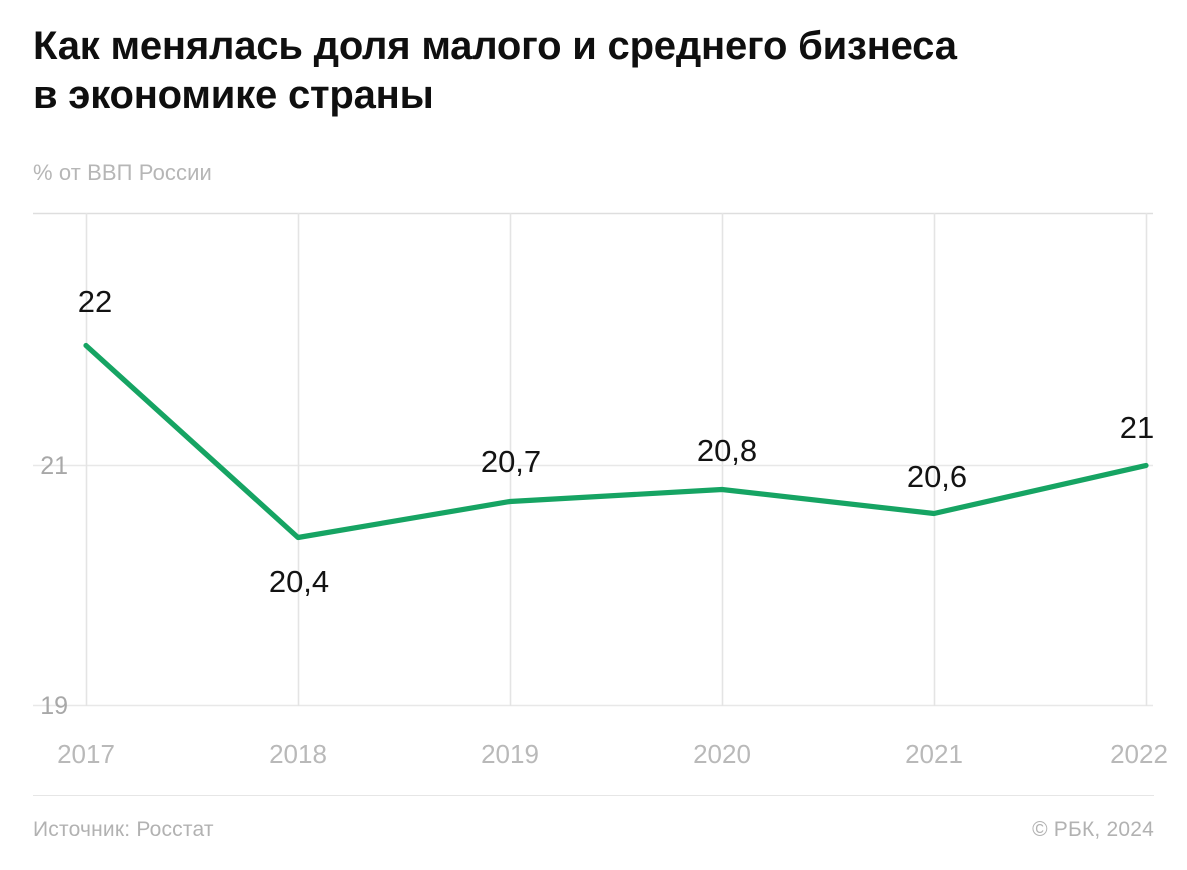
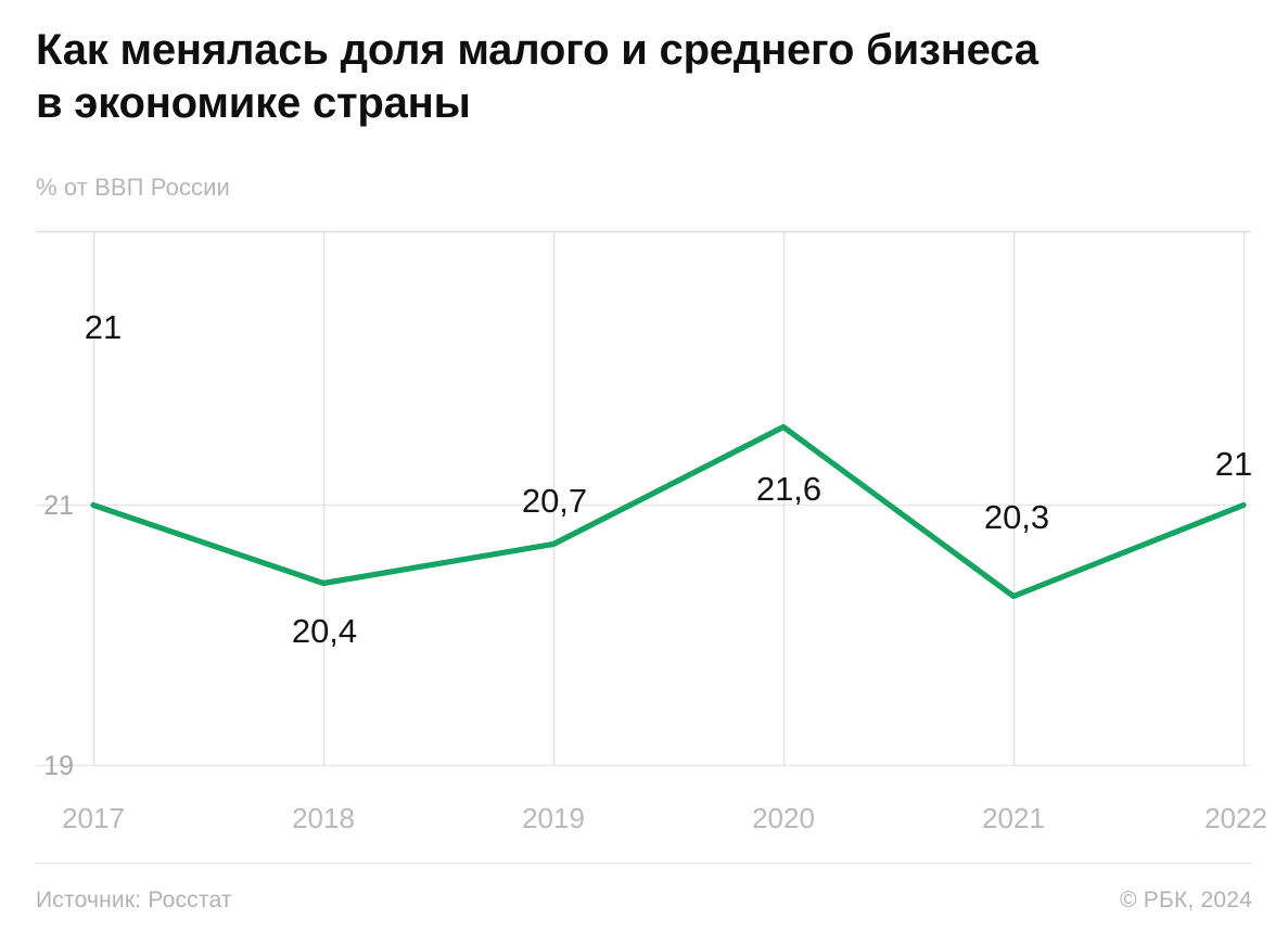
2017: 22 -> 21
2020: 20,8 -> 21,6
2021: 20,6 -> 20,3
